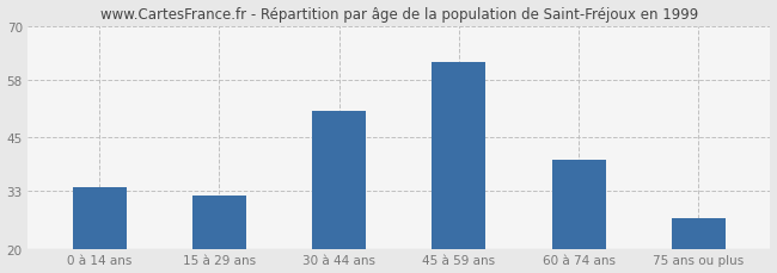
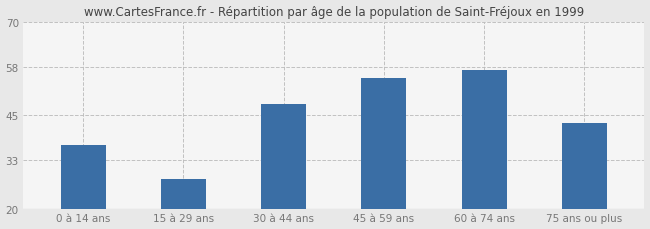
0 à 14 ans: 34 -> 37
15 à 29 ans: 32 -> 28
30 à 44 ans: 51 -> 48
45 à 59 ans: 62 -> 55
60 à 74 ans: 40 -> 57
75 ans ou plus: 27 -> 43
